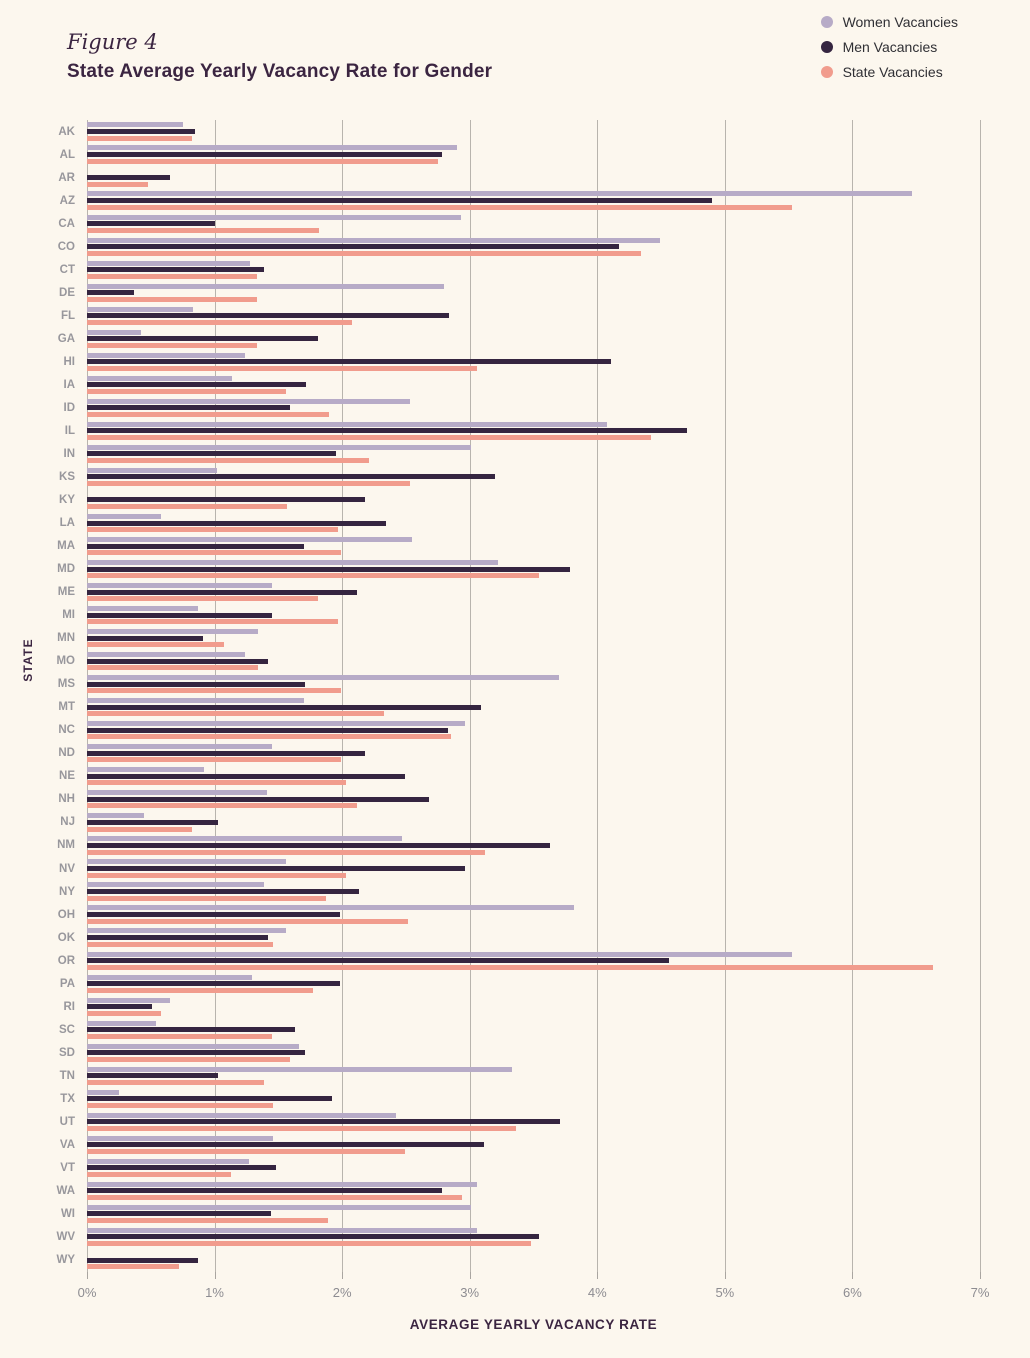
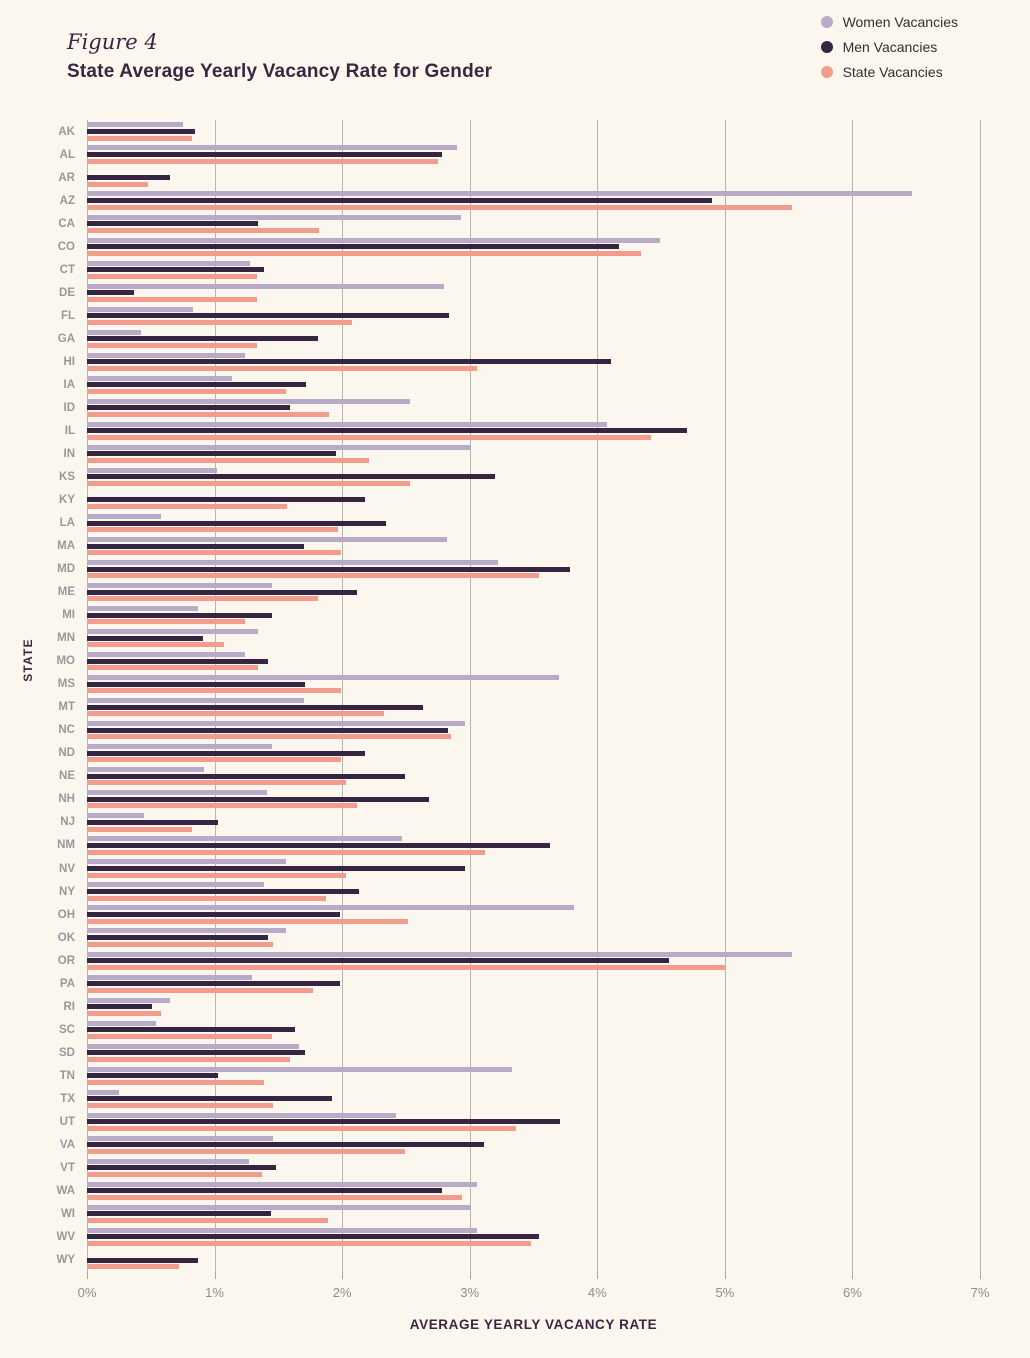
Men Vacancies/CA: 1.00% -> 1.34%
Women Vacancies/MA: 2.55% -> 2.82%
State Vacancies/MI: 1.97% -> 1.24%
Men Vacancies/MT: 3.09% -> 2.63%
State Vacancies/OR: 6.63% -> 5.00%
State Vacancies/VT: 1.13% -> 1.37%
